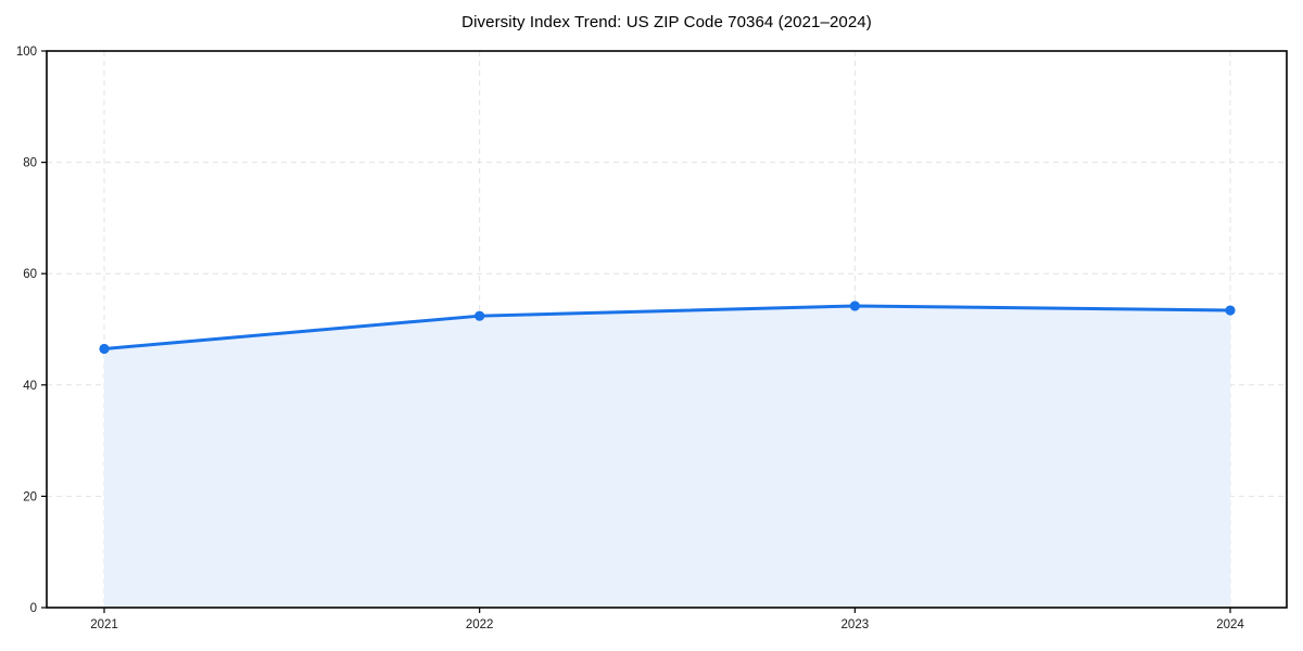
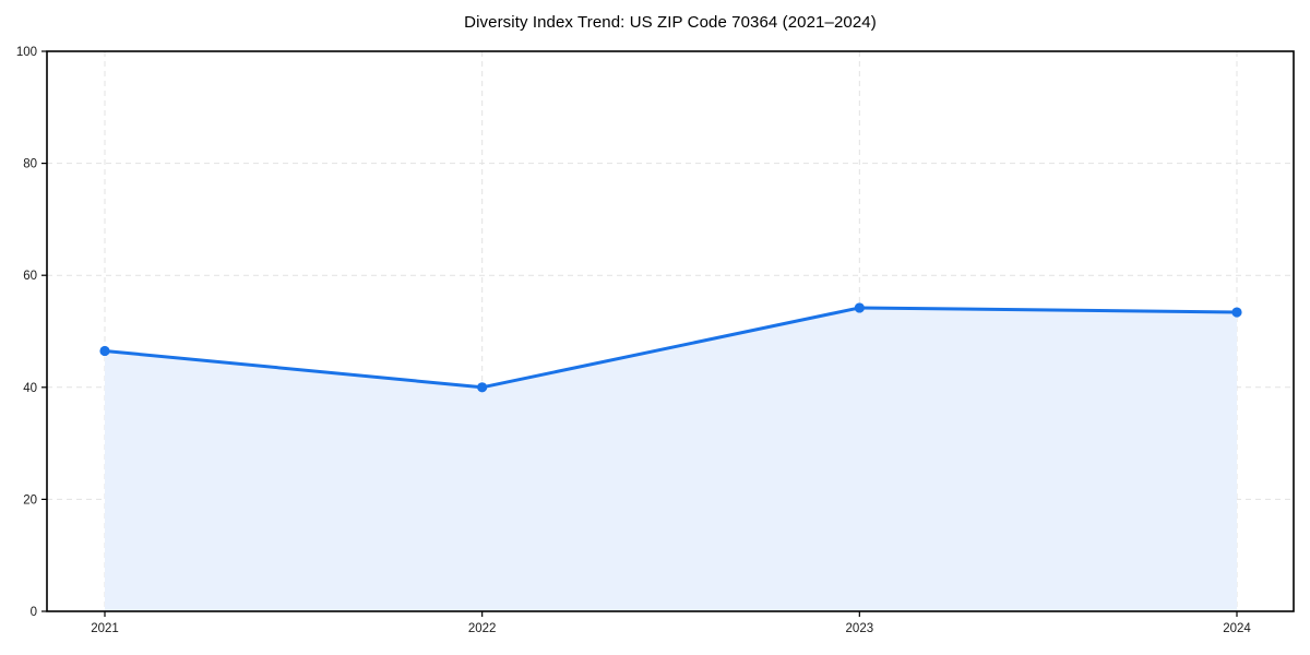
2022: 52 -> 40
